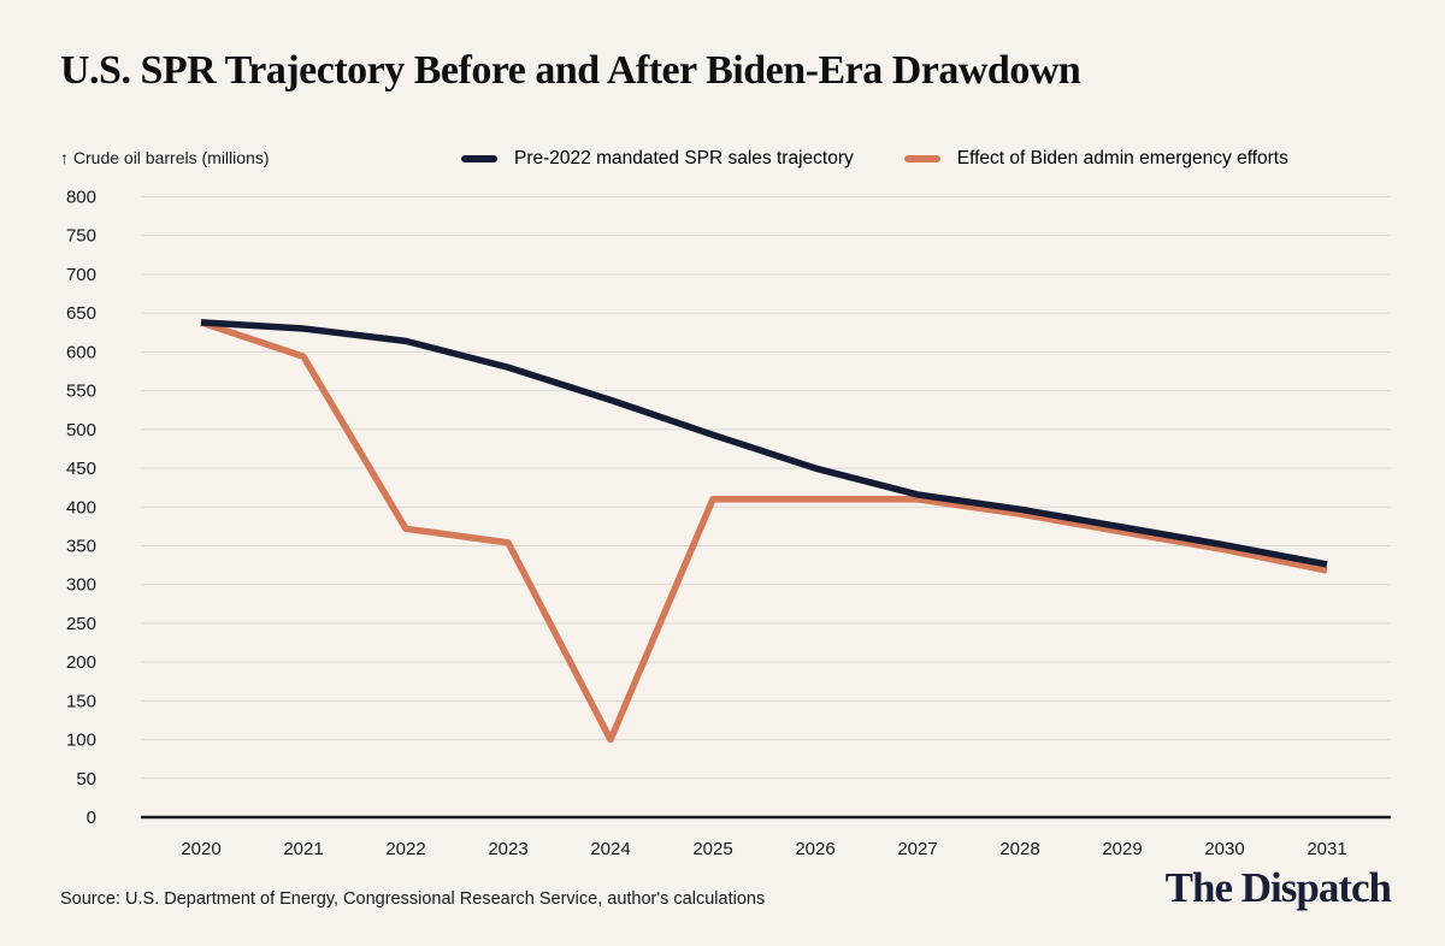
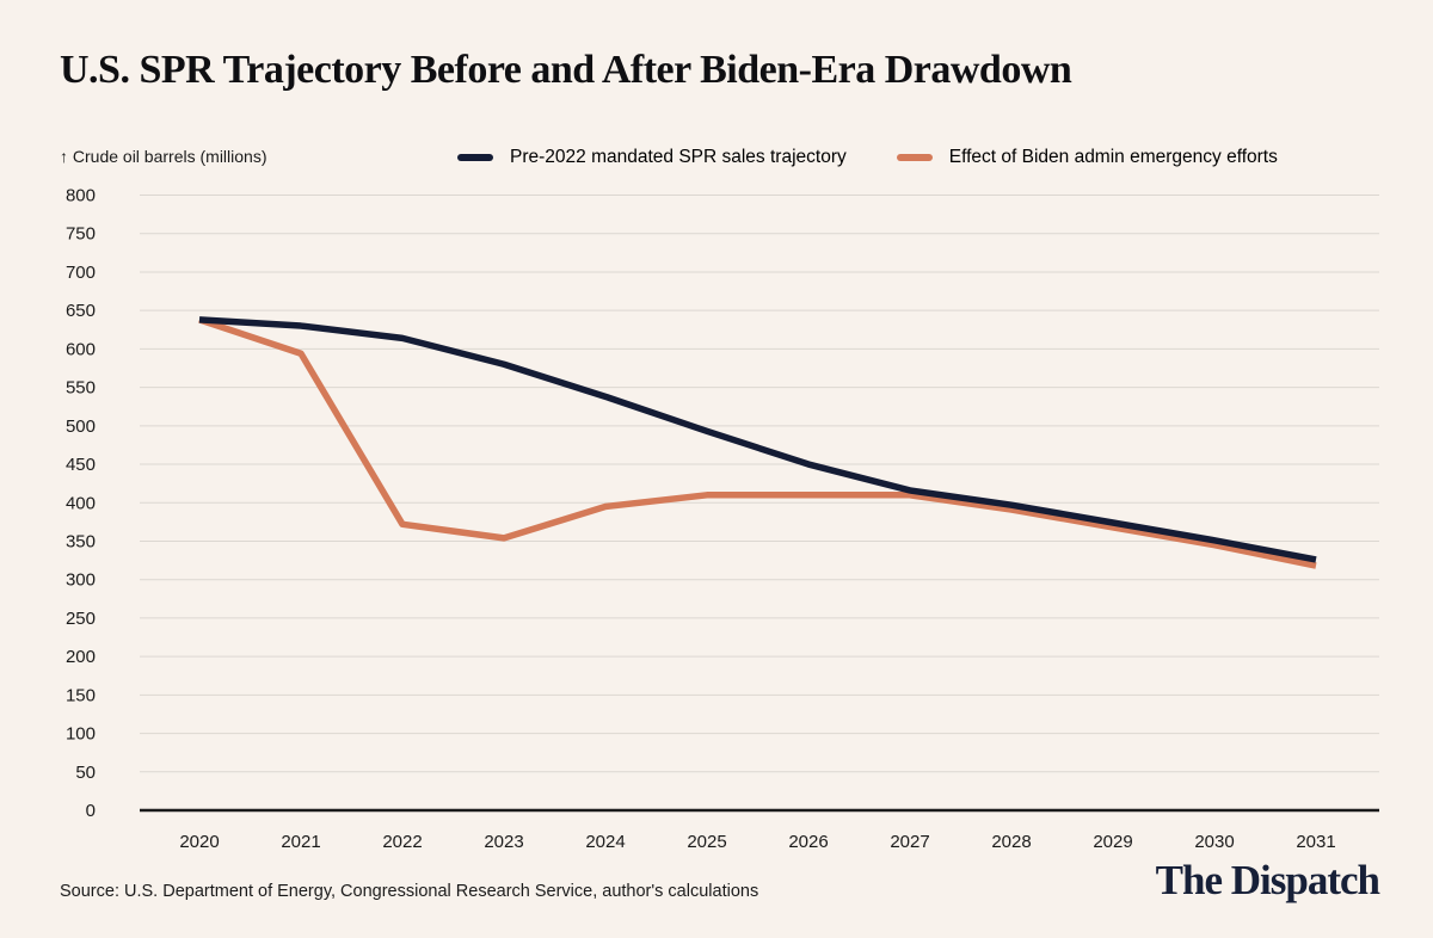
Effect of Biden admin emergency efforts/2024: 100 -> 400
